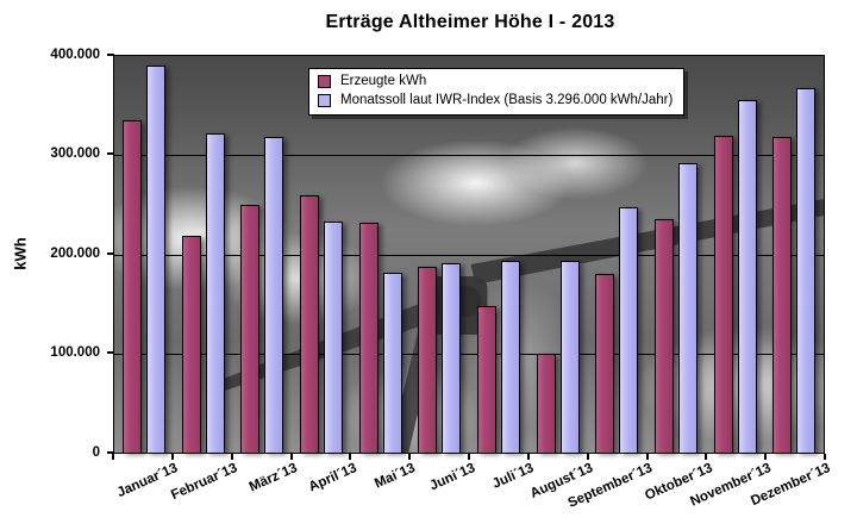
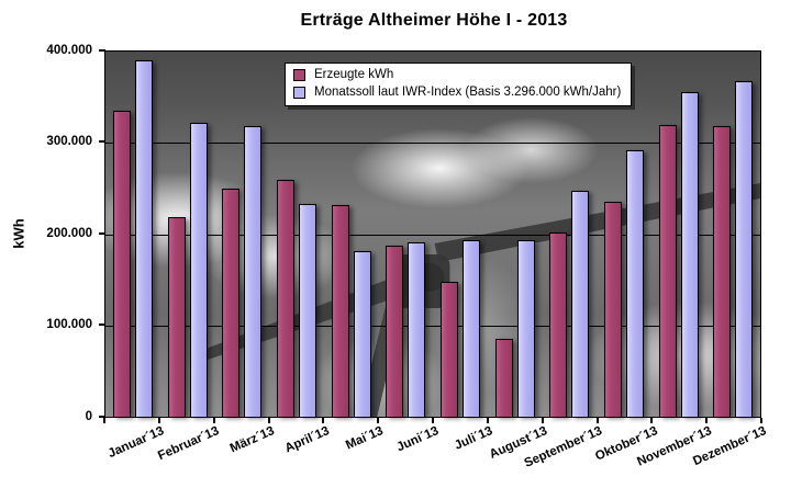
Erzeugte kWh/August´13: 100000 -> 80000
Erzeugte kWh/September´13: 180000 -> 200000
